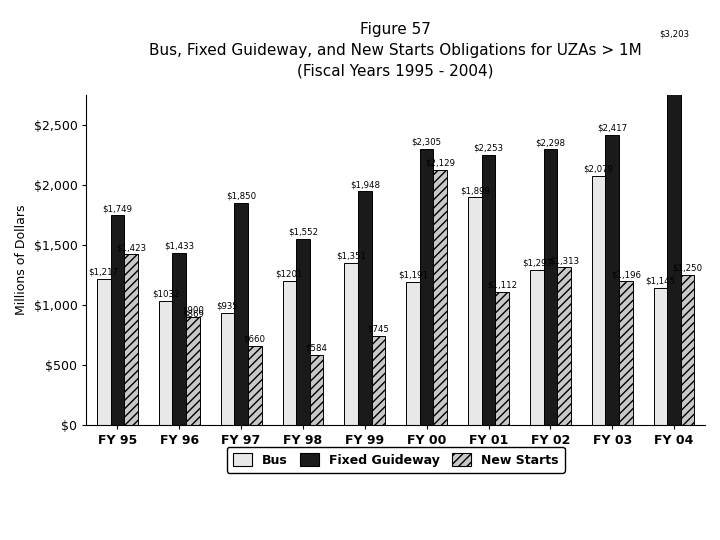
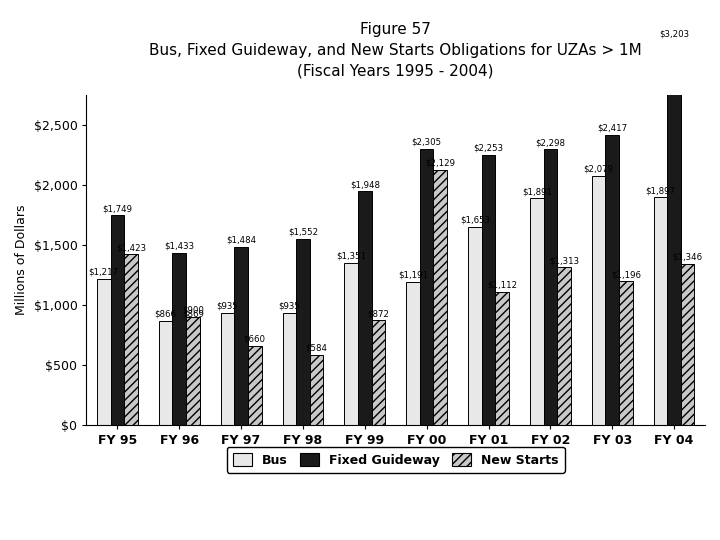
Bus/FY 96: $1032 -> $866
Fixed Guideway/FY 97: $1,850 -> $1,484
Bus/FY 98: $1201 -> $935
New Starts/FY 99: $745 -> $872
Bus/FY 01: $1,899 -> $1,653
Bus/FY 02: $1,293 -> $1,891
Bus/FY 04: $1,145 -> $1,897
New Starts/FY 04: $1,250 -> $1,346
